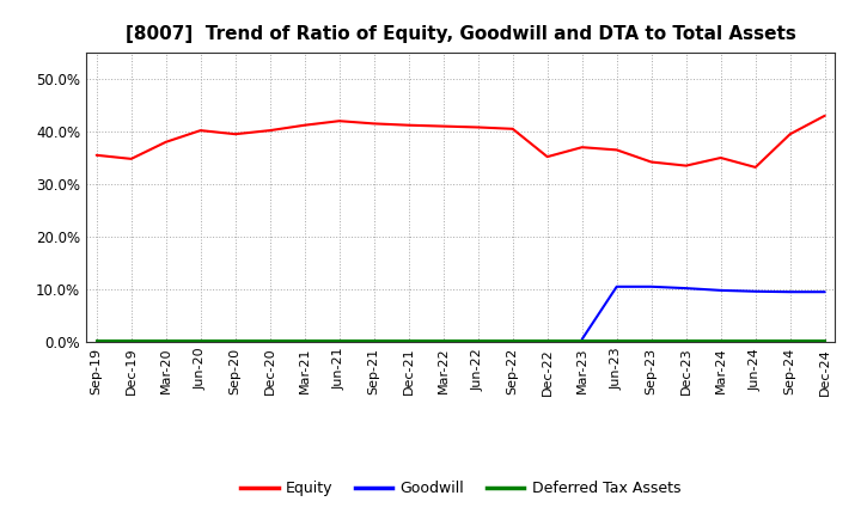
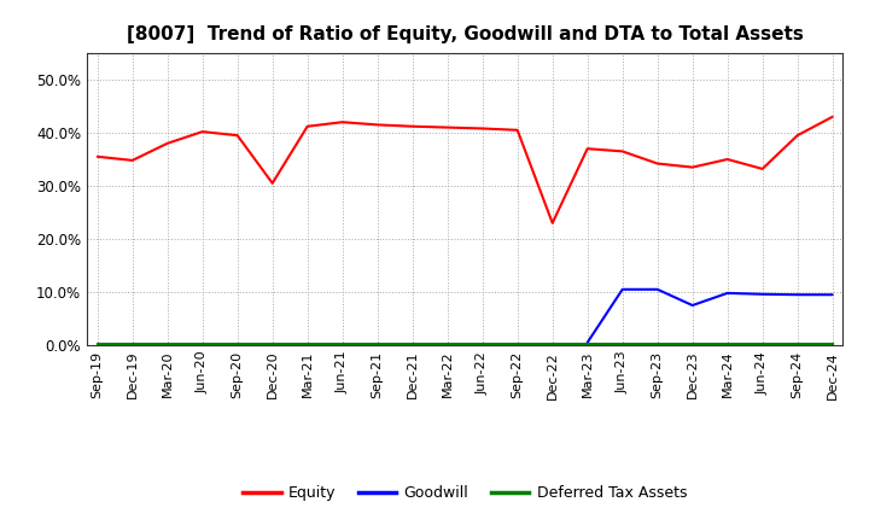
Equity/Dec-20: 40.2% -> 30.5%
Equity/Dec-22: 35.2% -> 23.0%
Goodwill/Dec-23: 10.2% -> 7.5%
